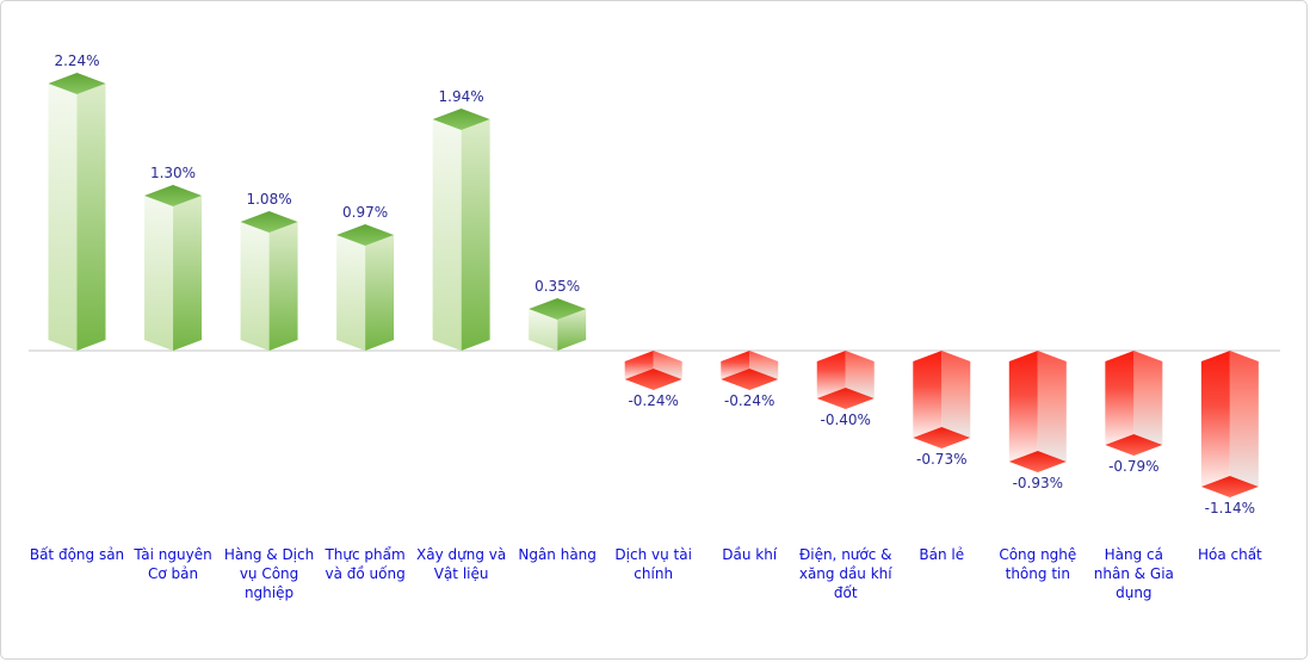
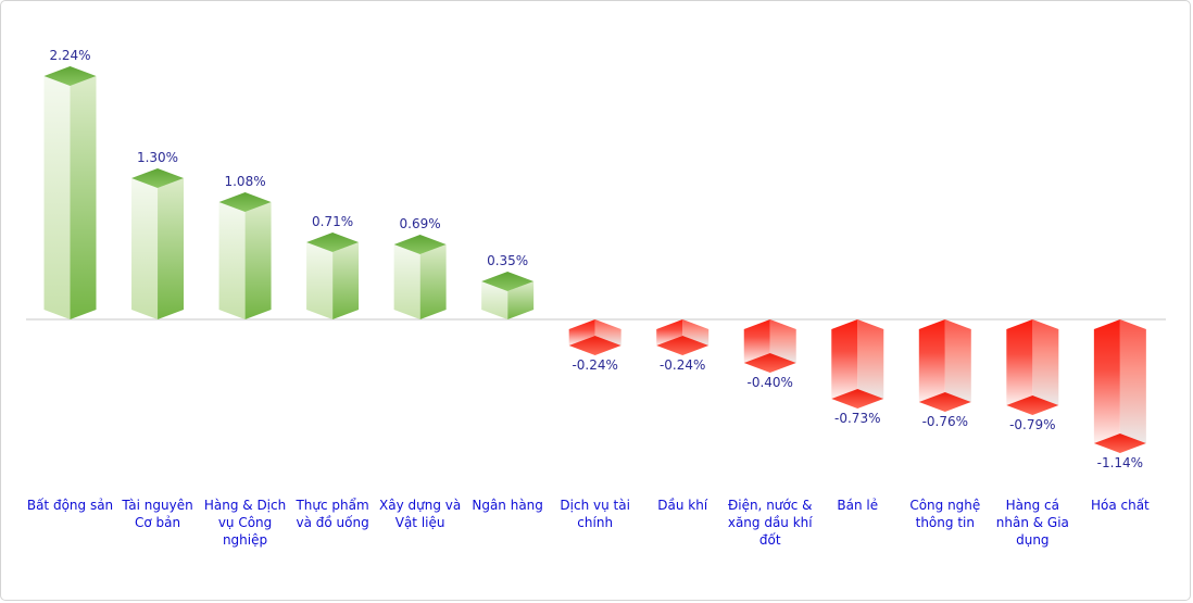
Thực phẩm và đồ uống: 0.97% -> 0.71%
Xây dựng và Vật liệu: 1.94% -> 0.69%
Công nghệ thông tin: -0.93% -> -0.76%
